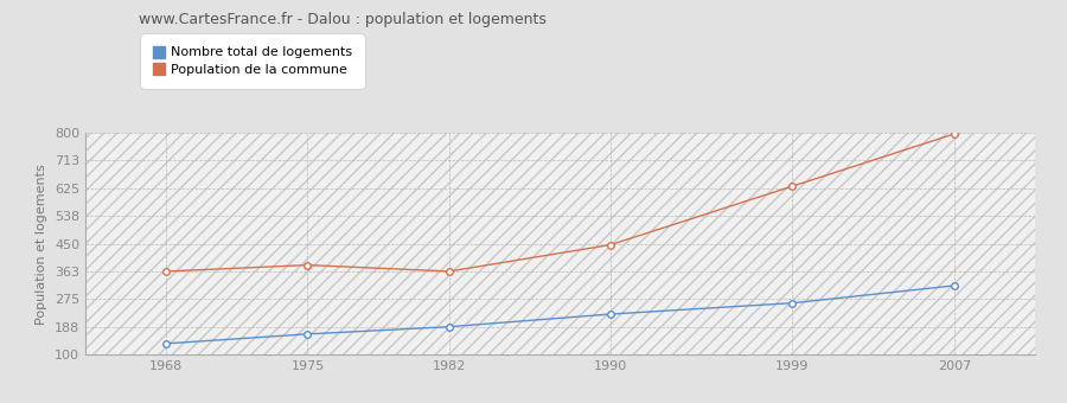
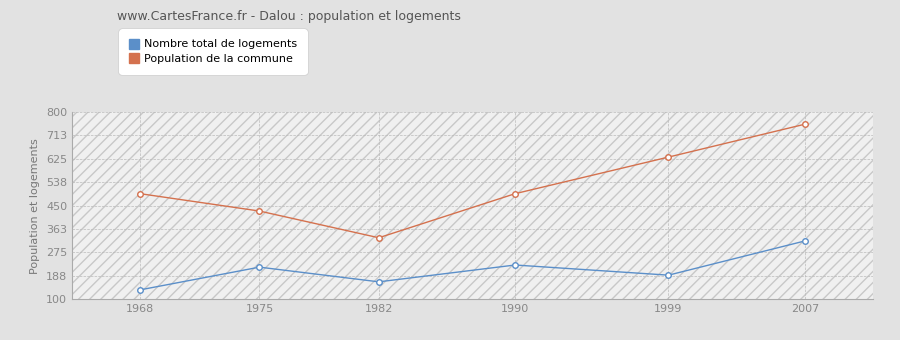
Population de la commune/1968: 363 -> 495
Nombre total de logements/1975: 165 -> 220
Population de la commune/1975: 383 -> 430
Nombre total de logements/1982: 188 -> 165
Population de la commune/1982: 363 -> 330
Population de la commune/1990: 447 -> 495
Nombre total de logements/1999: 263 -> 190
Population de la commune/2007: 797 -> 755
